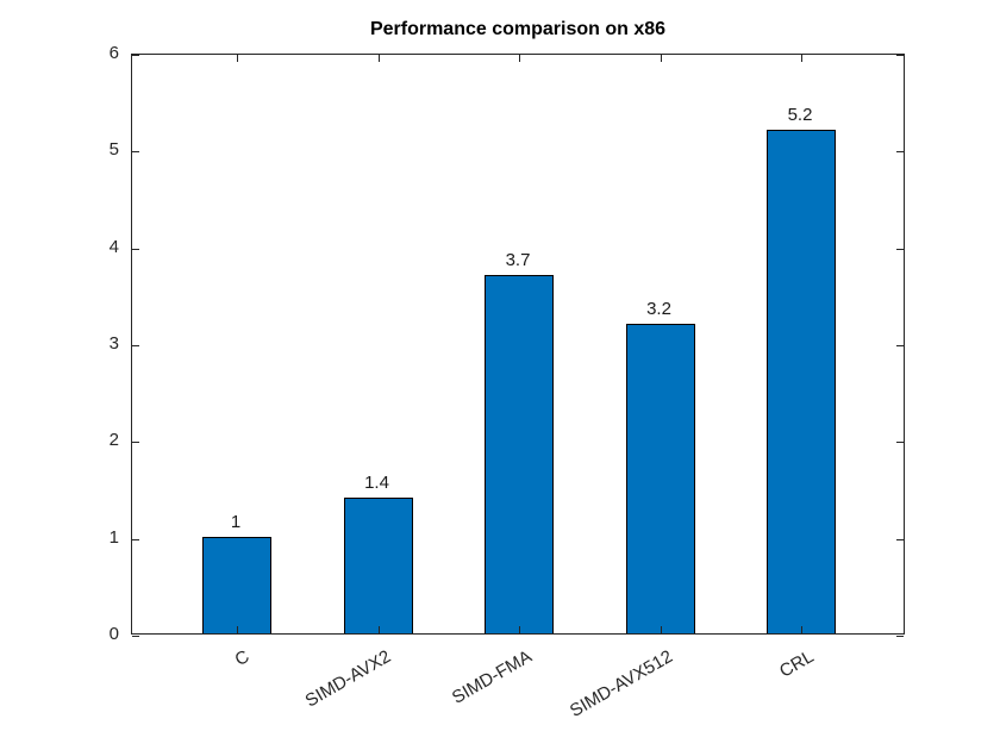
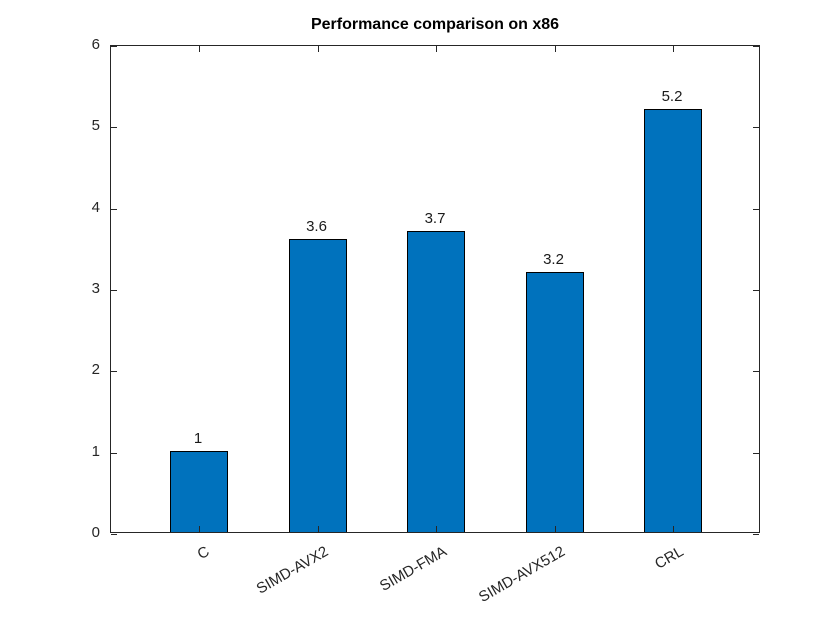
SIMD-AVX2: 1.4 -> 3.6
